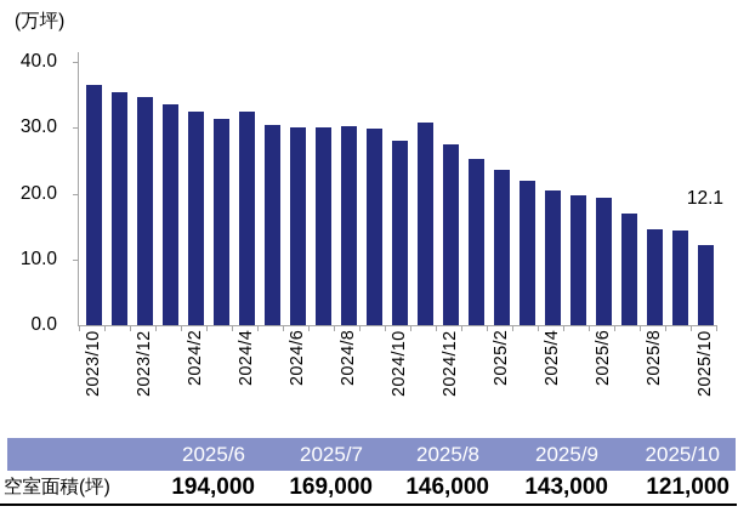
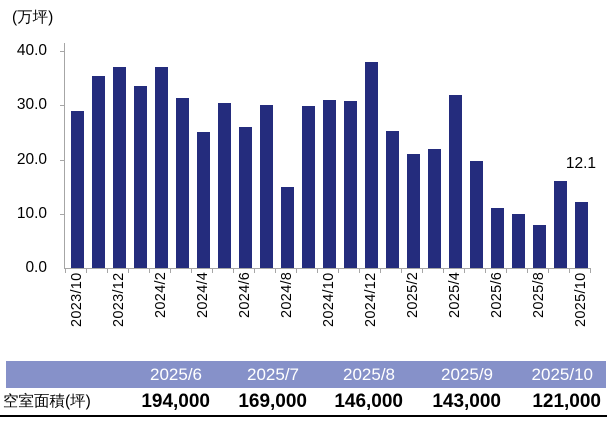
2023/10: 37 -> 29
2023/12: 35 -> 37
2024/2: 32 -> 37
2024/4: 32 -> 25
2024/6: 30 -> 26
2024/8: 30 -> 15
2024/10: 28 -> 31
2024/12: 28 -> 38
2025/2: 24 -> 21
2025/4: 20 -> 32
2025/6: 19 -> 11
2025/7: 17 -> 10
2025/8: 15 -> 8
2025/9: 14 -> 16
